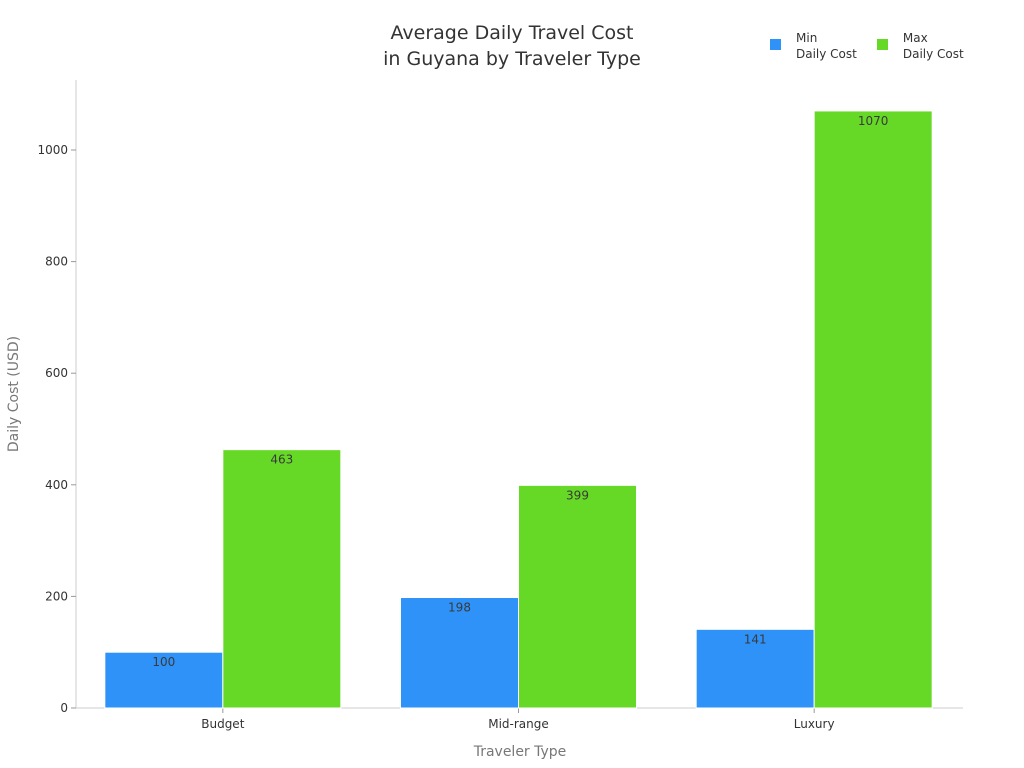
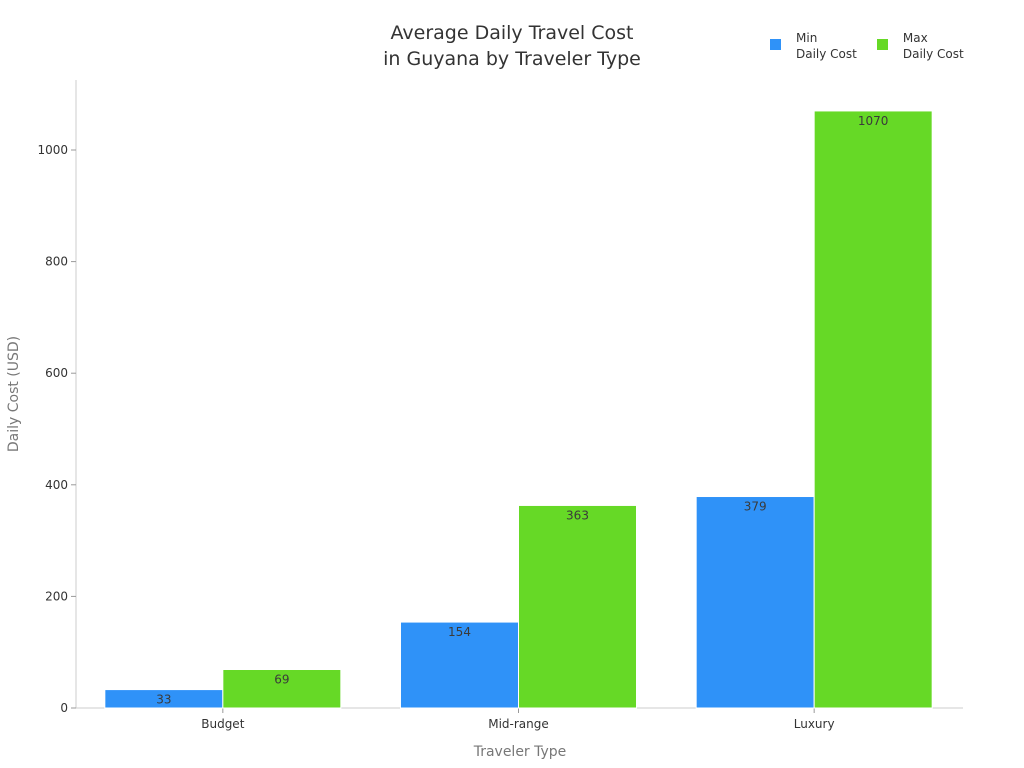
Min Daily Cost/Budget: 100 -> 33
Max Daily Cost/Budget: 463 -> 69
Min Daily Cost/Mid-range: 198 -> 154
Max Daily Cost/Mid-range: 399 -> 363
Min Daily Cost/Luxury: 141 -> 379
